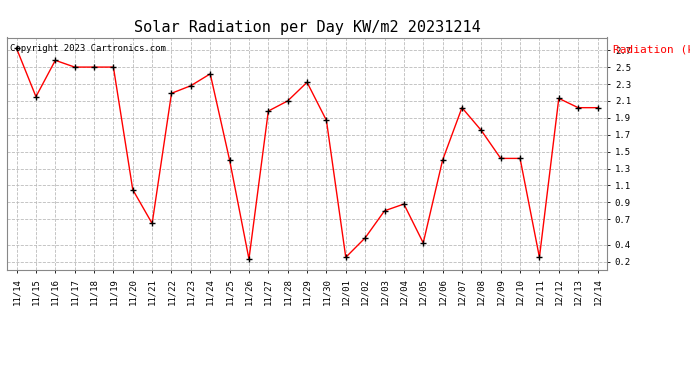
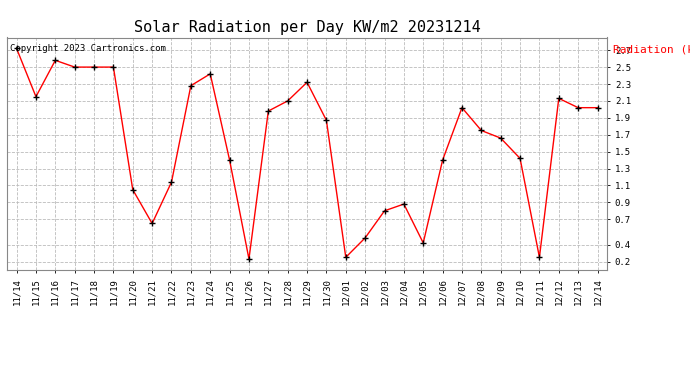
11/22: 2.19 -> 1.14
12/09: 1.42 -> 1.66
